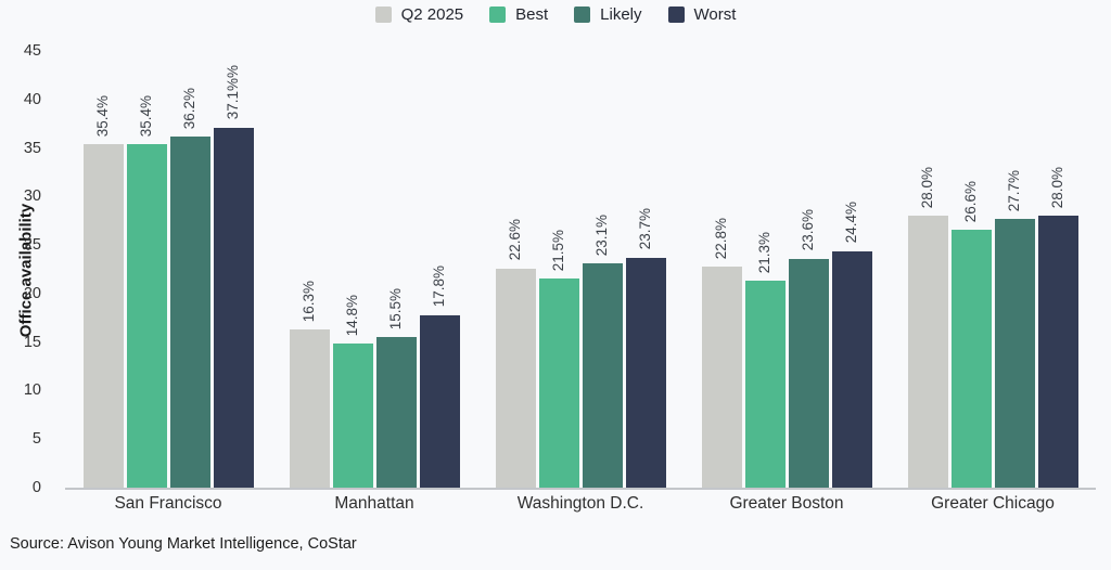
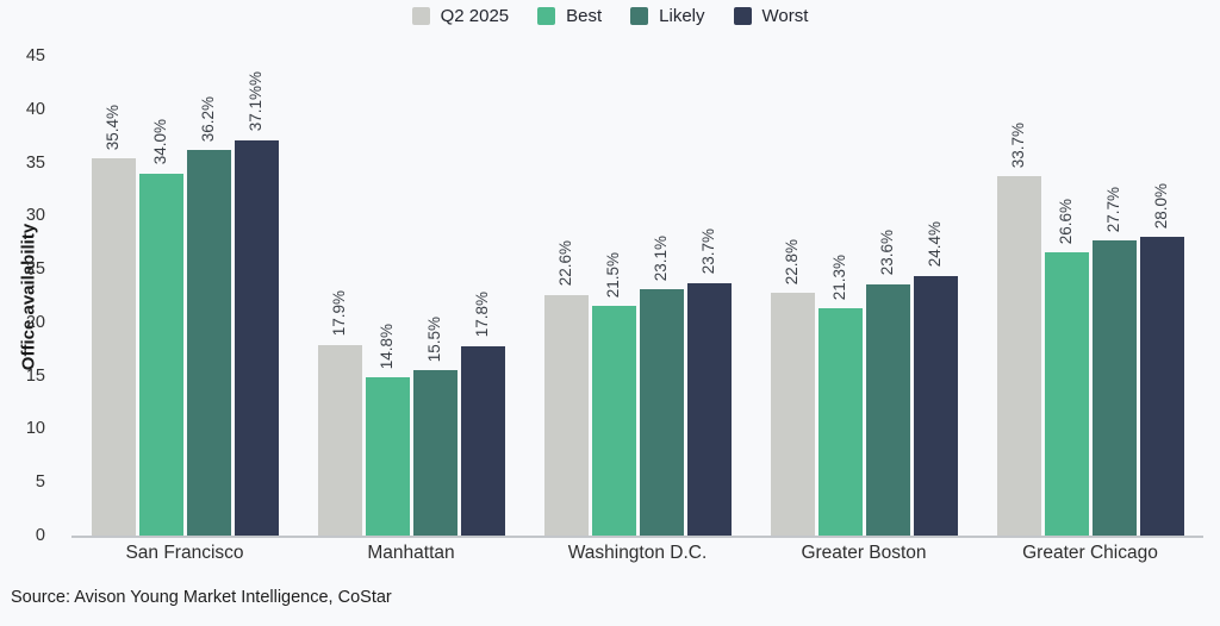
Best/San Francisco: 35.4% -> 34.0%
Q2 2025/Manhattan: 16.3% -> 17.9%
Q2 2025/Greater Chicago: 28.0% -> 33.7%
